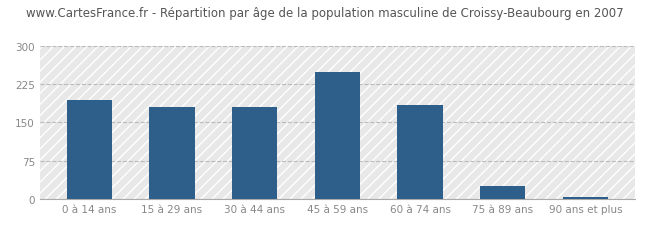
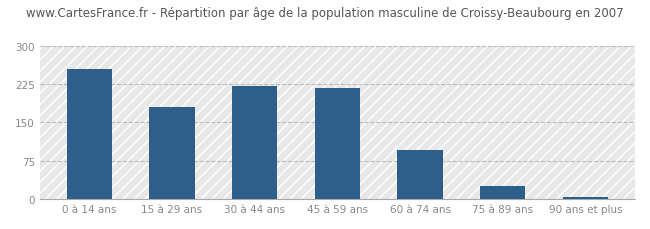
0 à 14 ans: 193 -> 254
30 à 44 ans: 180 -> 222
45 à 59 ans: 248 -> 218
60 à 74 ans: 183 -> 96
